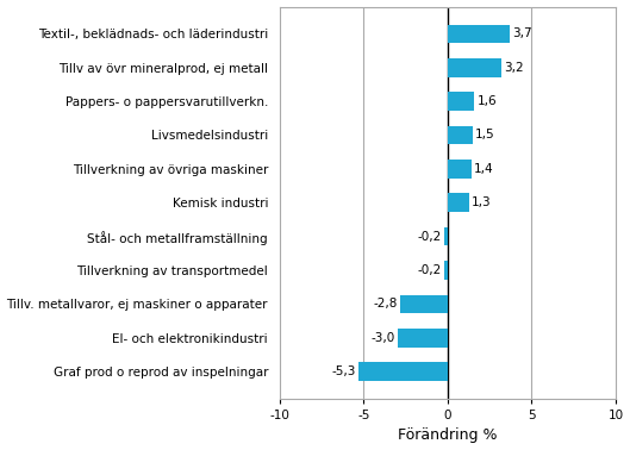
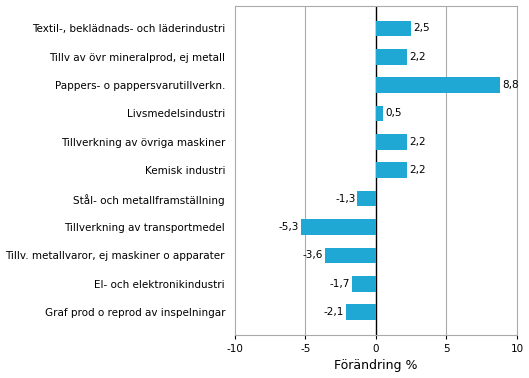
Textil-, beklädnads- och läderindustri: 3,7 -> 2,5
Tillv av övr mineralprod, ej metall: 3,2 -> 2,2
Pappers- o pappersvarutillverkn.: 1,6 -> 8,8
Livsmedelsindustri: 1,5 -> 0,5
Tillverkning av övriga maskiner: 1,4 -> 2,2
Kemisk industri: 1,3 -> 2,2
Stål- och metallframställning: -0,2 -> -1,3
Tillverkning av transportmedel: -0,2 -> -5,3
Tillv. metallvaror, ej maskiner o apparater: -2,8 -> -3,6
El- och elektronikindustri: -3,0 -> -1,7
Graf prod o reprod av inspelningar: -5,3 -> -2,1
